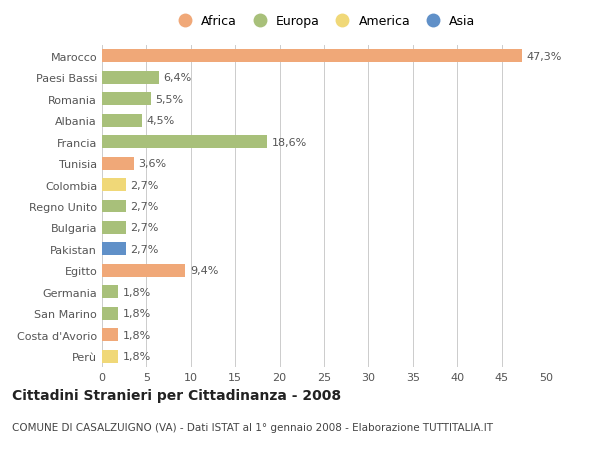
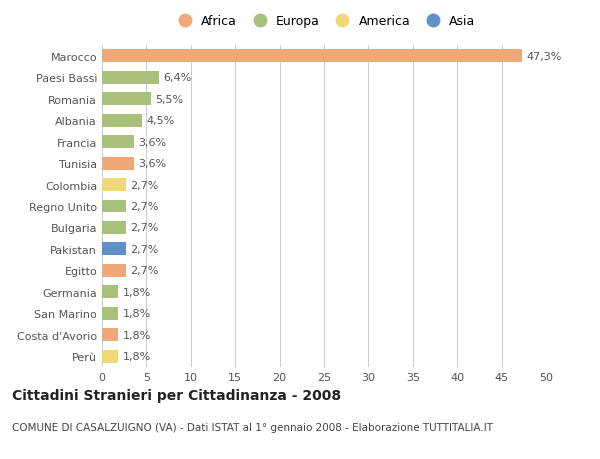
Francia: 18,6% -> 3,6%
Egitto: 9,4% -> 2,7%
